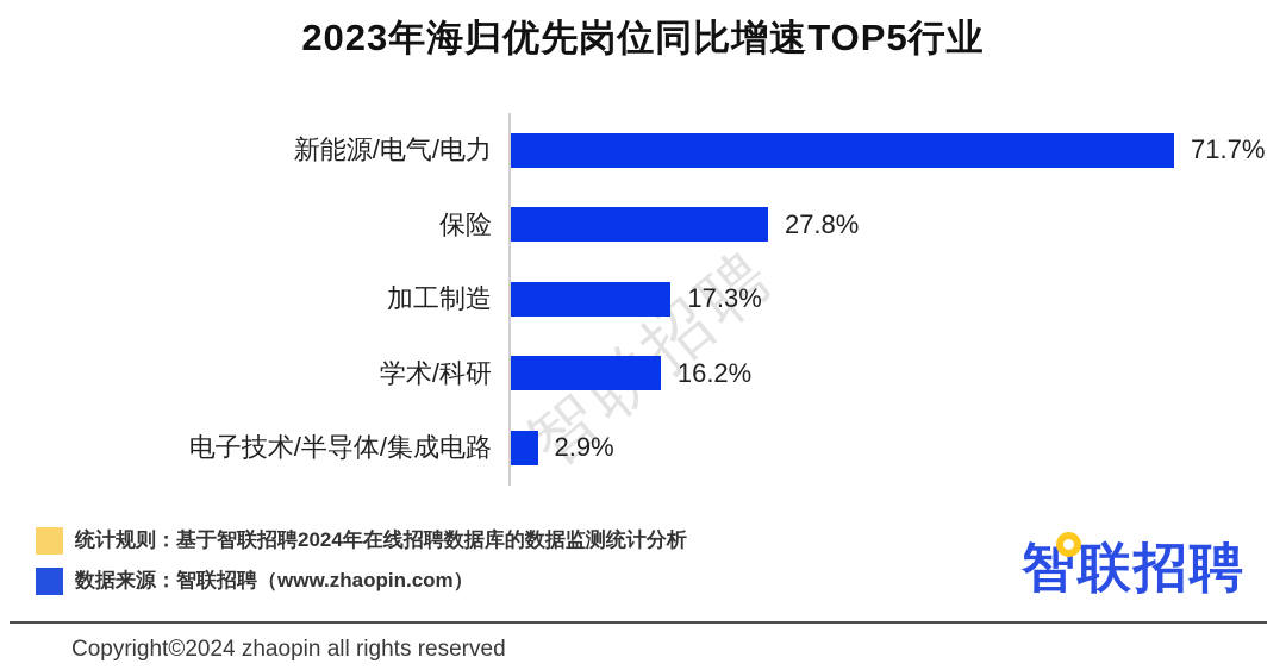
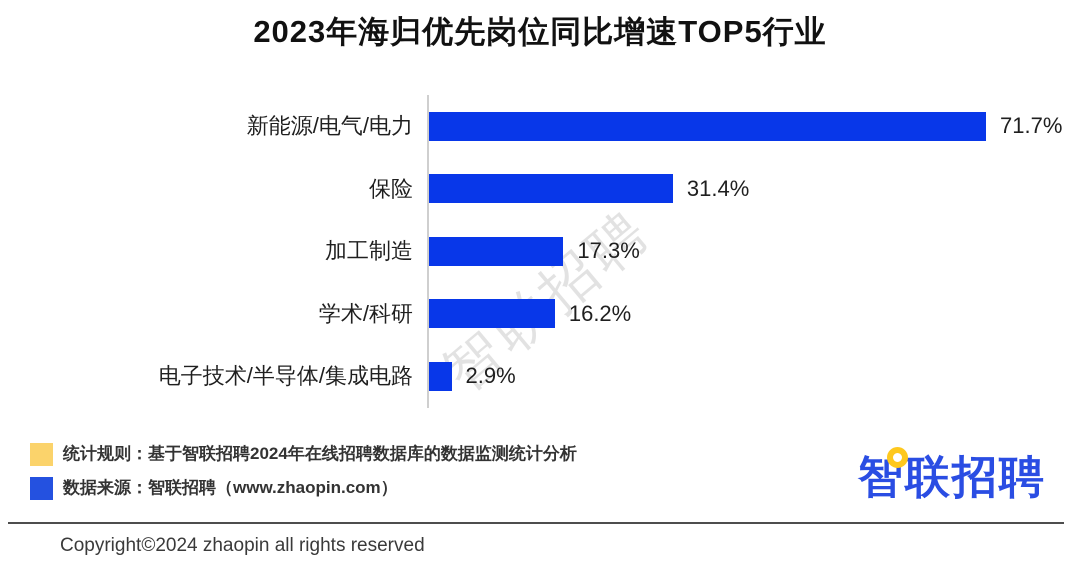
保险: 27.8% -> 31.4%
